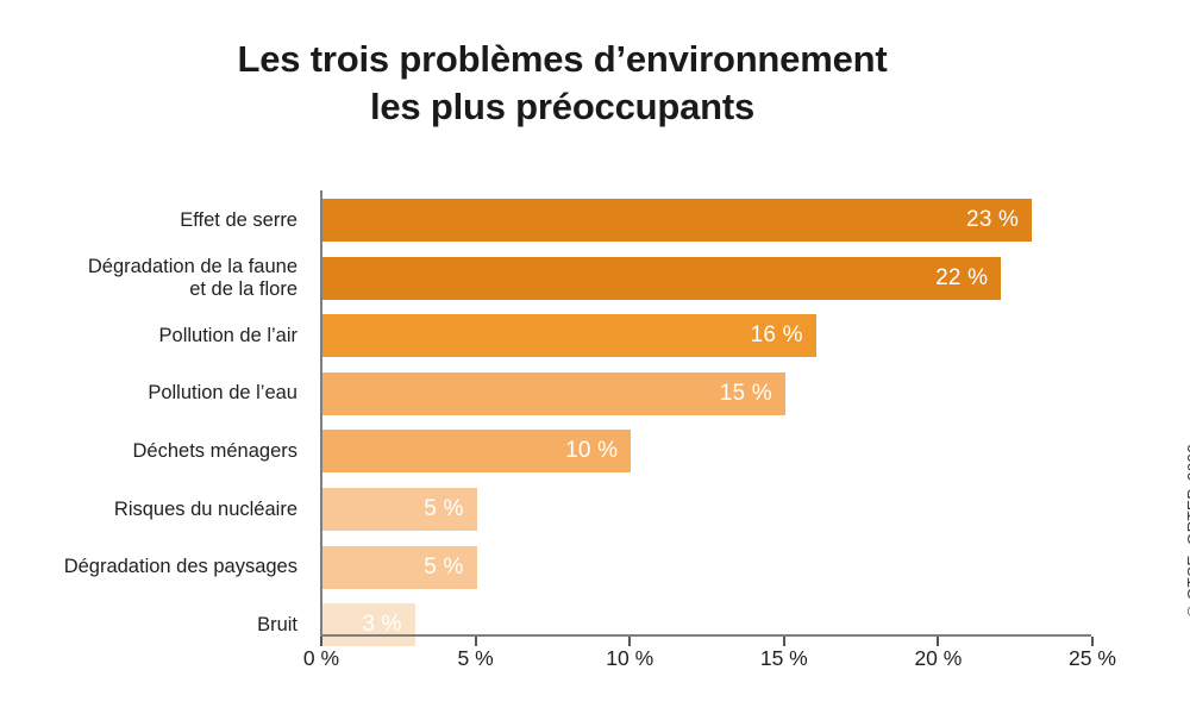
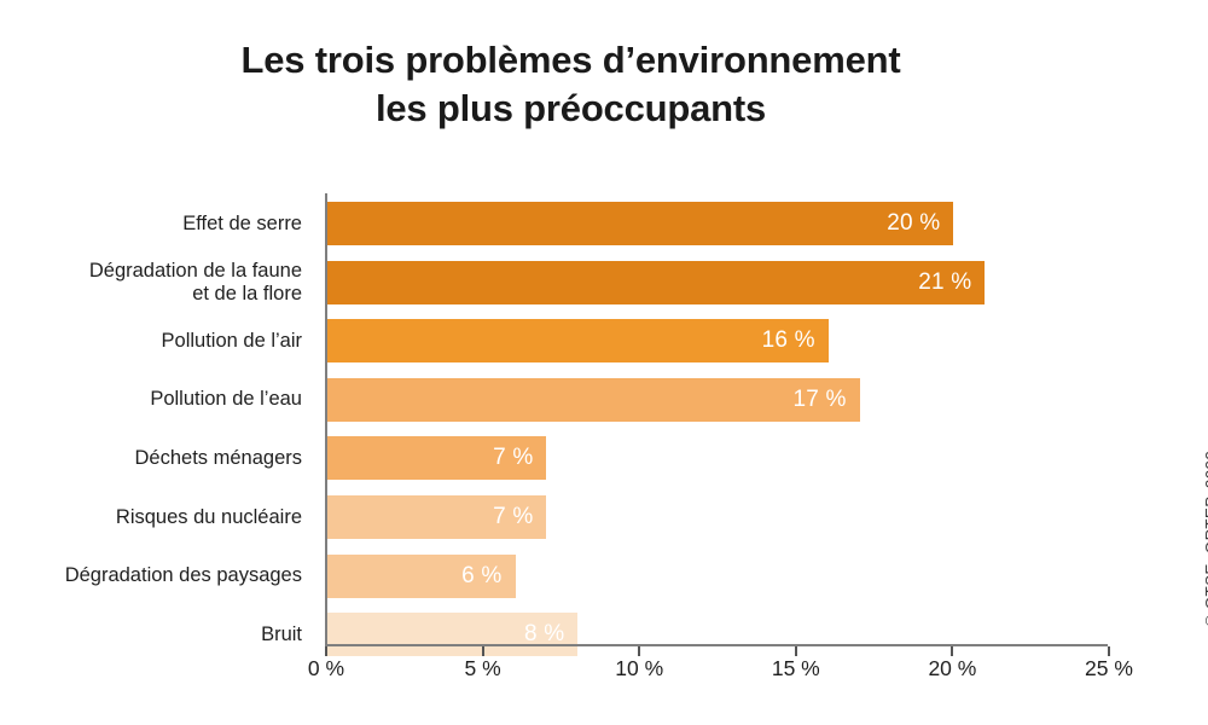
Effet de serre: 23 -> 20
Dégradation de la faune et de la flore: 22 -> 21
Pollution de l’eau: 15 -> 17
Déchets ménagers: 10 -> 7
Risques du nucléaire: 5 -> 7
Dégradation des paysages: 5 -> 6
Bruit: 3 -> 8
